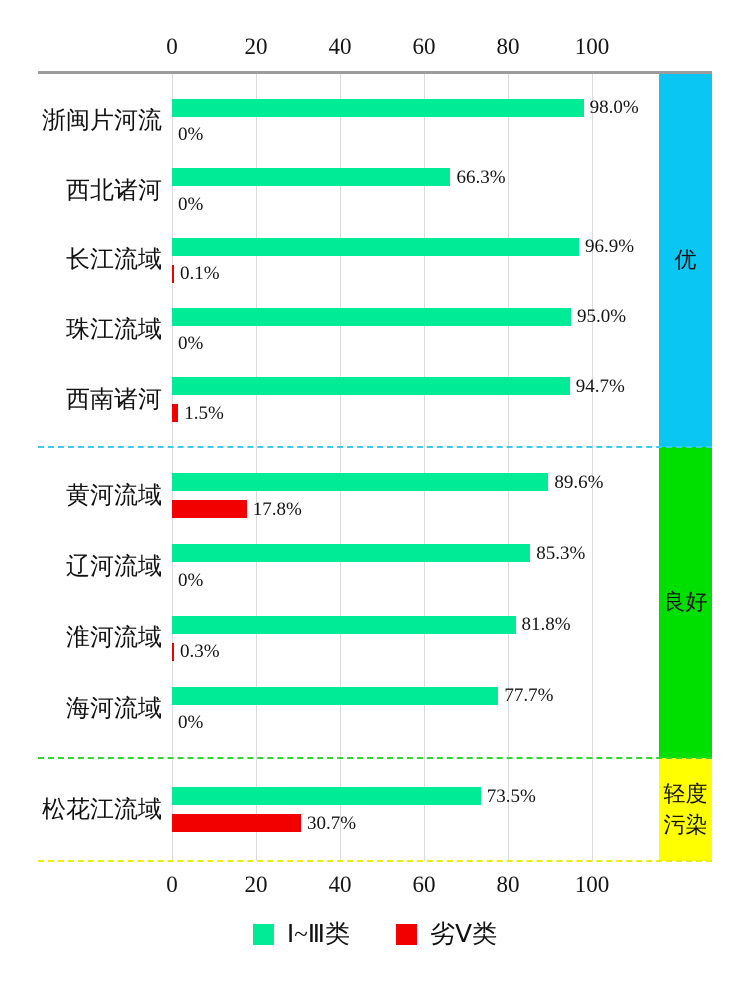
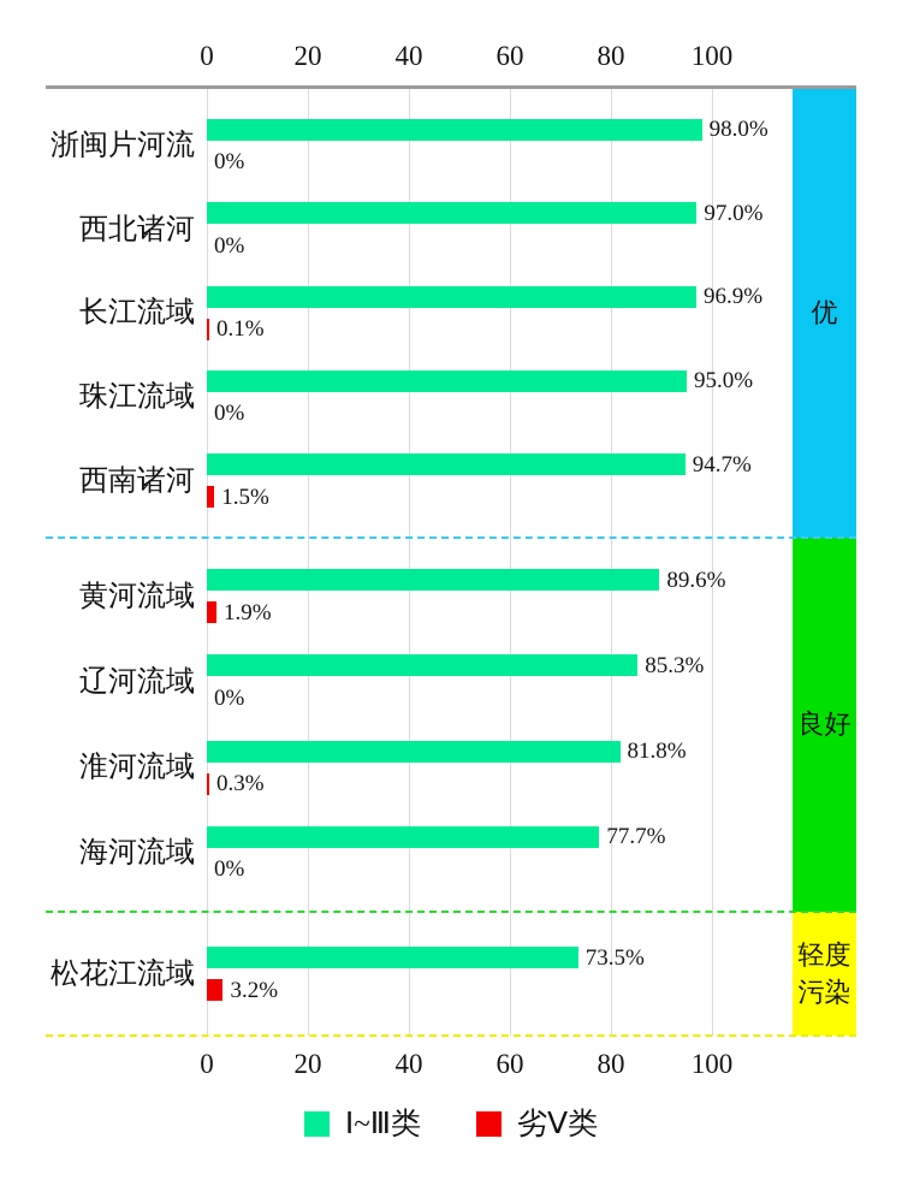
Ⅰ~Ⅲ类/西北诸河: 66.3% -> 97.0%
劣Ⅴ类/黄河流域: 17.8% -> 1.9%
劣Ⅴ类/松花江流域: 30.7% -> 3.2%
